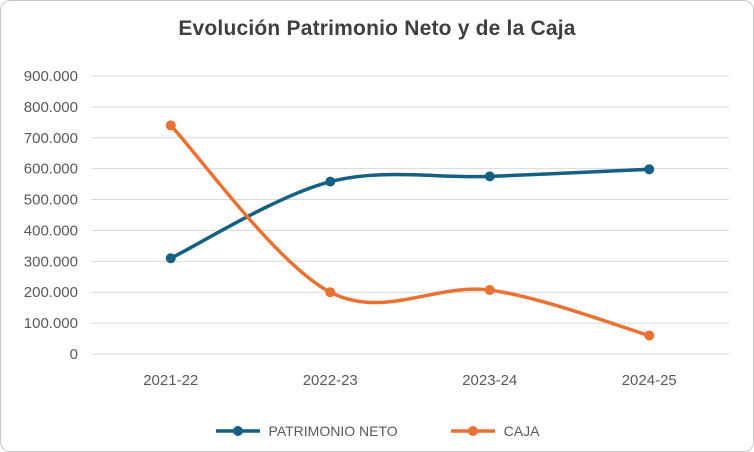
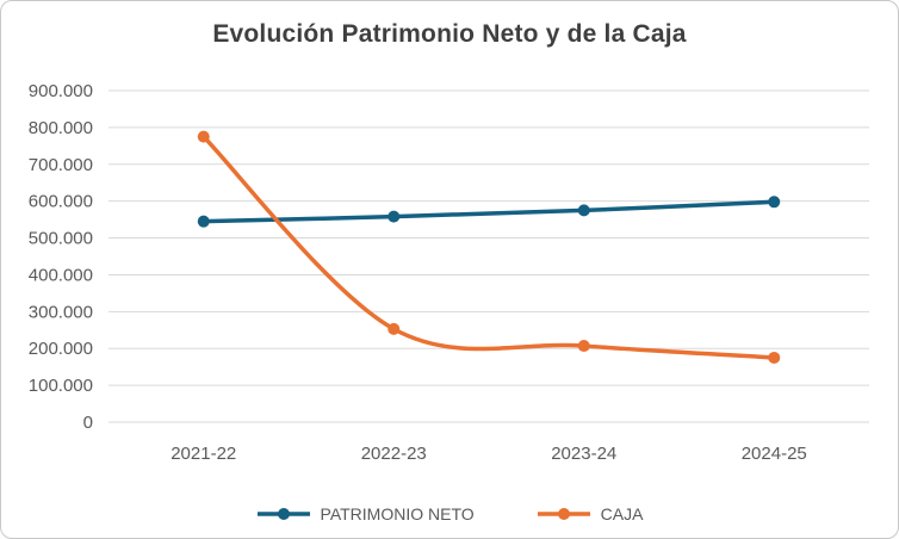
PATRIMONIO NETO/2021-22: 310000 -> 540000
CAJA/2021-22: 740000 -> 780000
CAJA/2022-23: 200000 -> 250000
CAJA/2024-25: 60000 -> 180000
